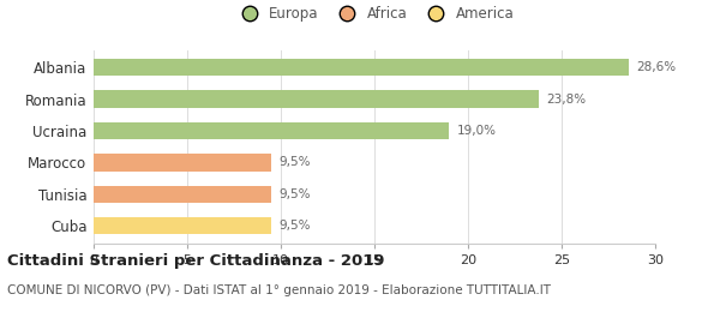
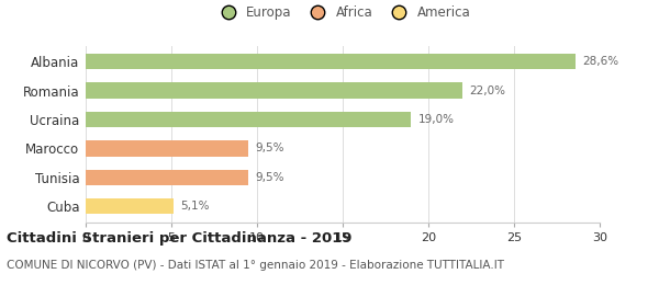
Romania: 23,8% -> 22,0%
Cuba: 9,5% -> 5,1%
